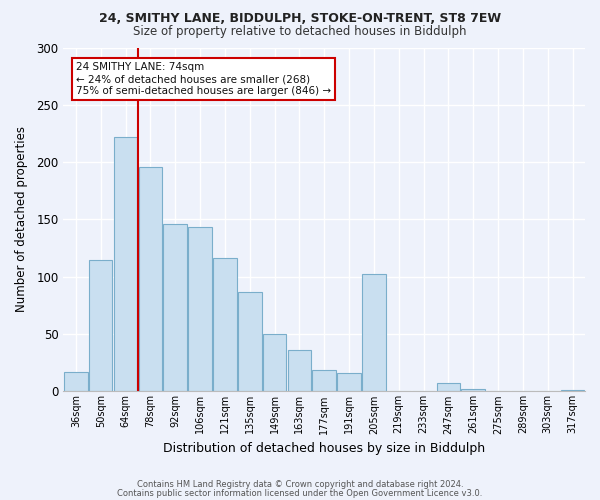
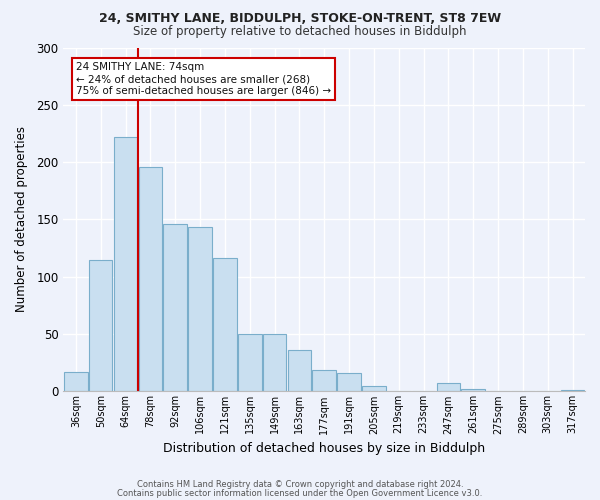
135sqm: 87 -> 50
205sqm: 102 -> 5
